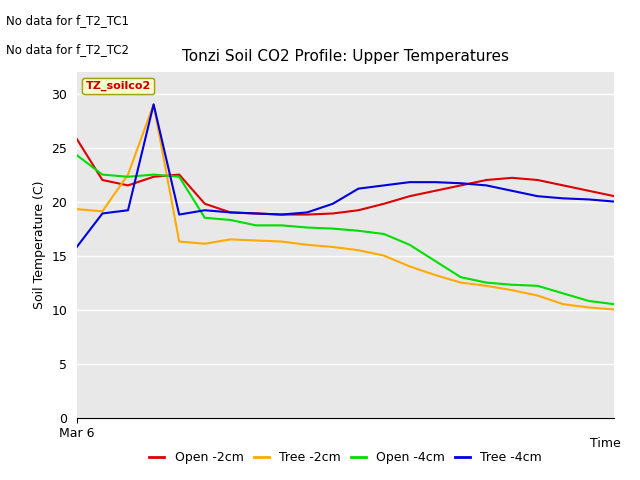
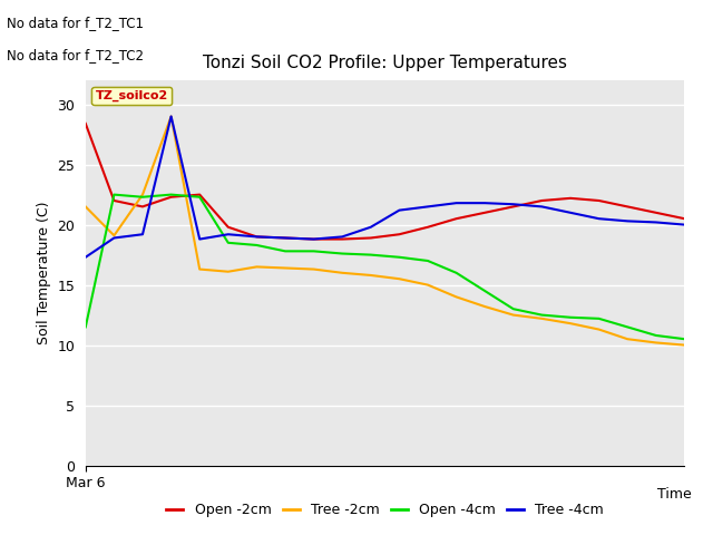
Open -2cm/Mar 6: 25.8 -> 28.4
Tree -2cm/Mar 6: 19.3 -> 21.5
Open -4cm/Mar 6: 24.3 -> 11.5
Tree -4cm/Mar 6: 15.8 -> 17.3
